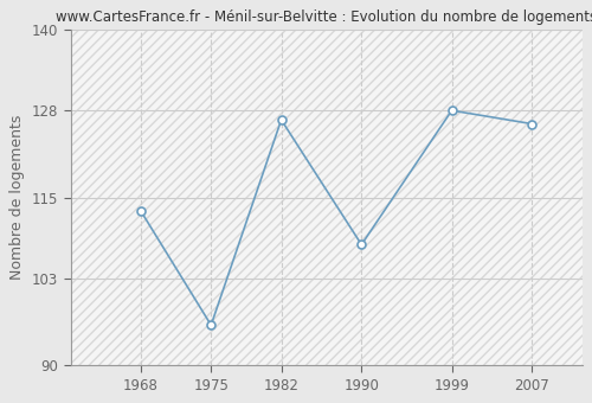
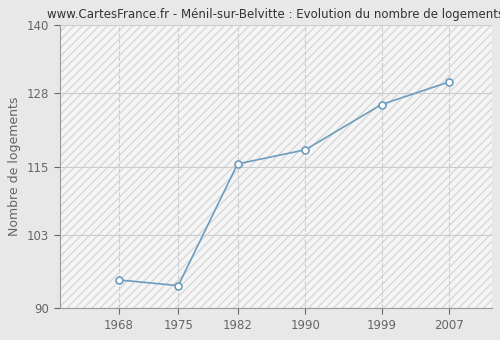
1968: 113.0 -> 95.0
1975: 96.0 -> 94.0
1982: 126.6 -> 115.5
1990: 108.0 -> 118.0
1999: 128.0 -> 126.0
2007: 126.0 -> 130.0
